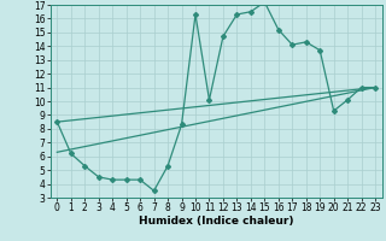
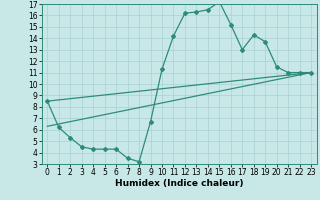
8: 5.3 -> 3.2
9: 8.3 -> 6.7
10: 16.3 -> 11.3
11: 10.1 -> 14.2
12: 14.7 -> 16.2
17: 14.1 -> 13.0
20: 9.3 -> 11.5
21: 10.1 -> 11.0
